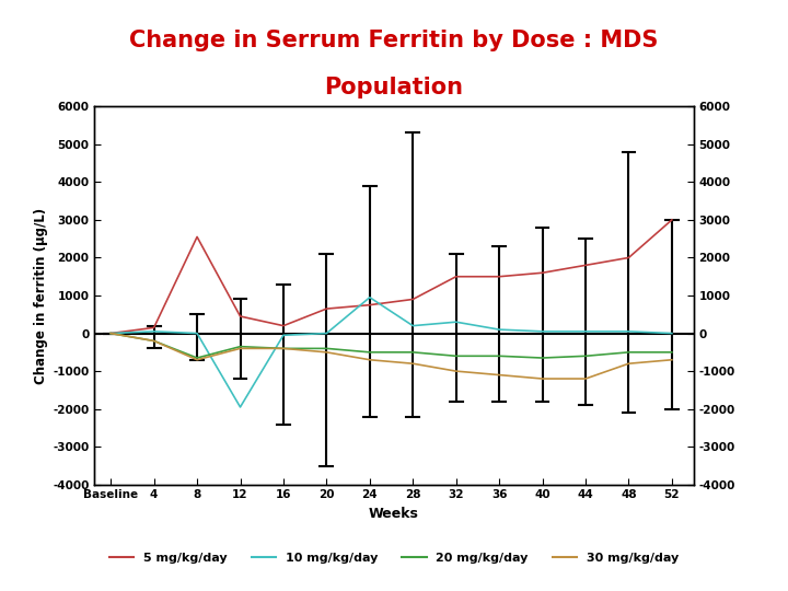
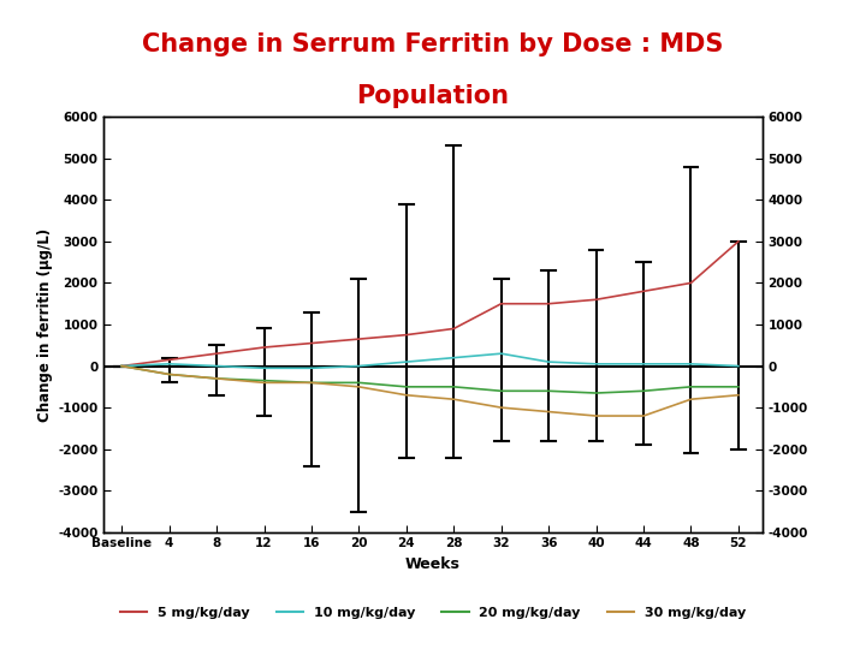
5 mg/kg/day/8: 2550 -> 300
20 mg/kg/day/8: -650 -> -300
30 mg/kg/day/8: -700 -> -300
10 mg/kg/day/12: -1950 -> -50
5 mg/kg/day/16: 200 -> 550
10 mg/kg/day/24: 950 -> 100
